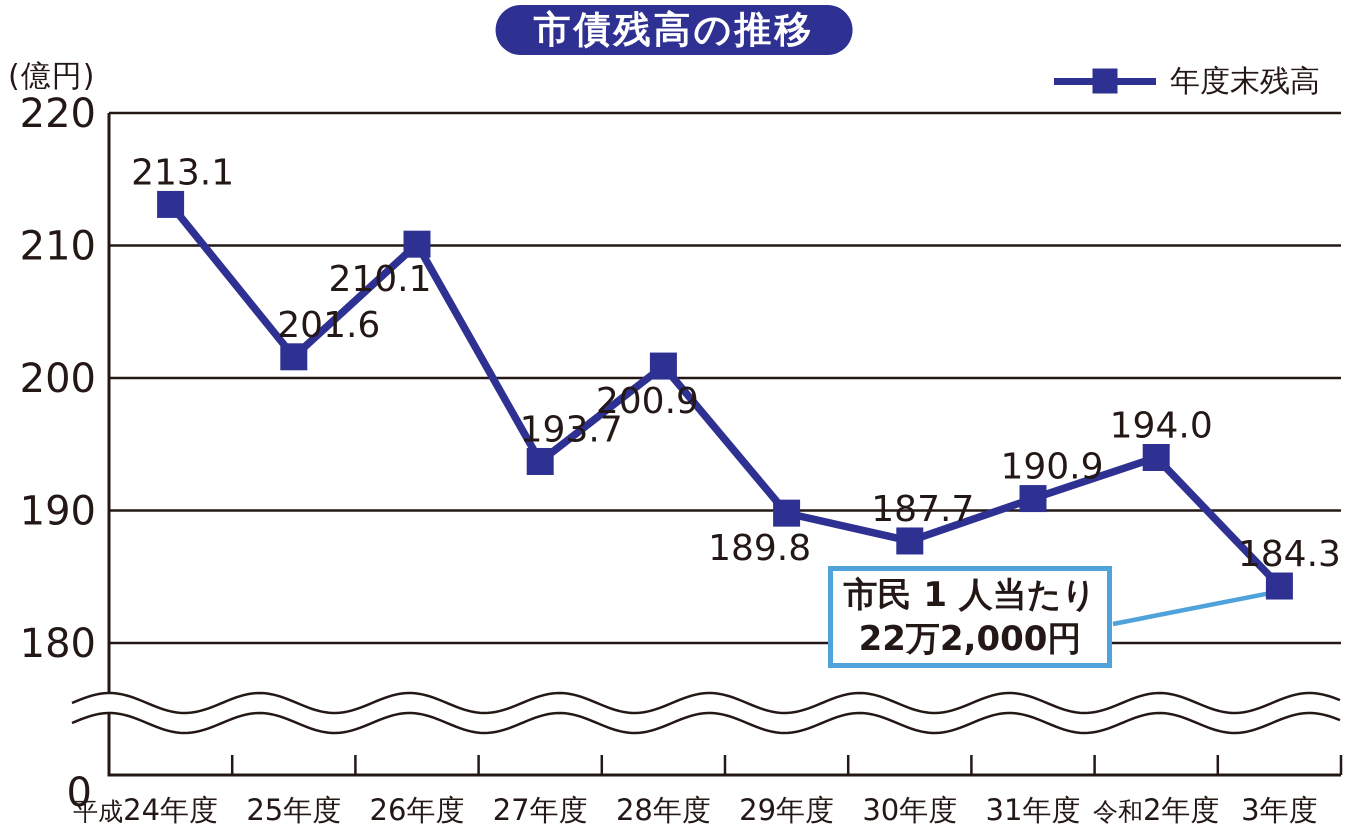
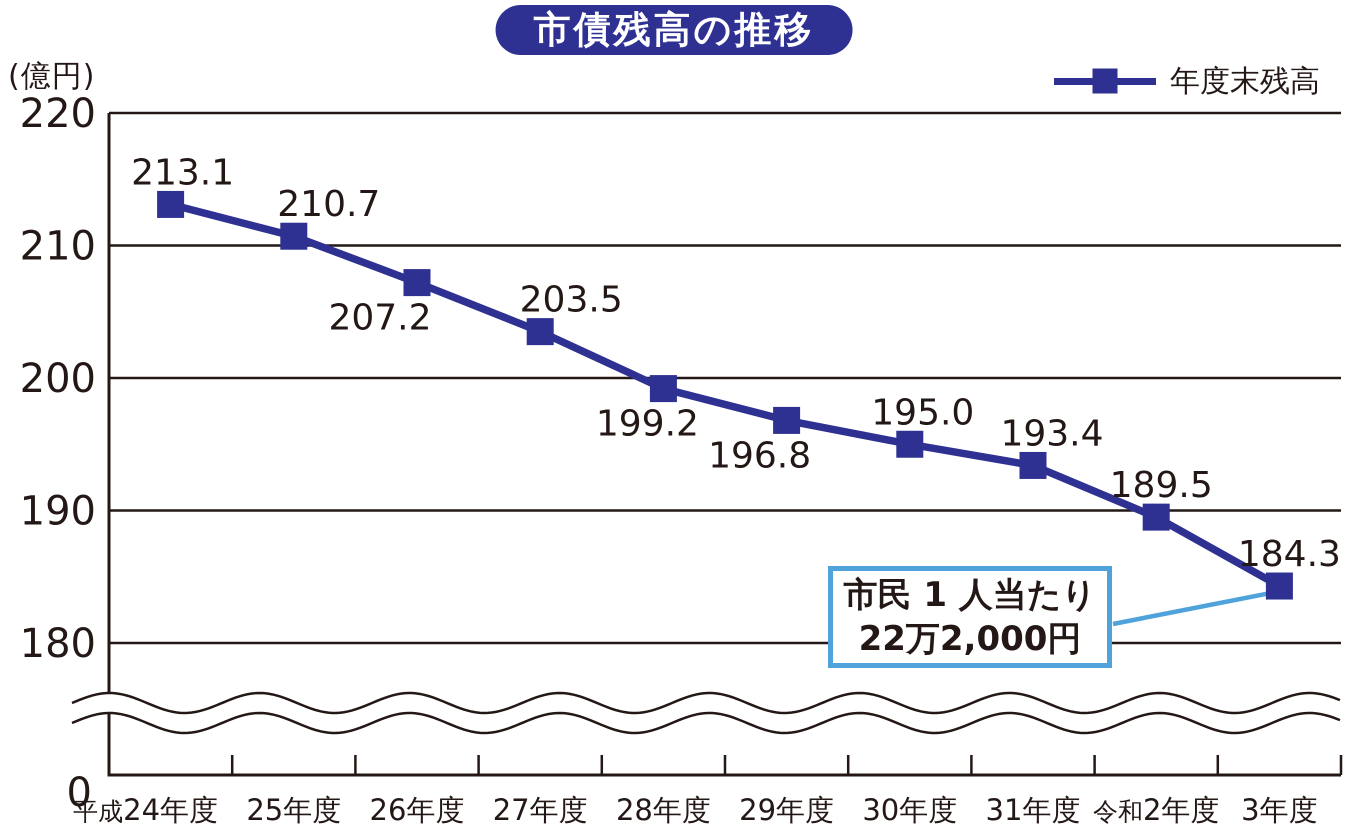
25年度: 201.6 -> 210.7
26年度: 210.1 -> 207.2
27年度: 193.7 -> 203.5
28年度: 200.9 -> 199.2
29年度: 189.8 -> 196.8
30年度: 187.7 -> 195.0
31年度: 190.9 -> 193.4
令和2年度: 194.0 -> 189.5
